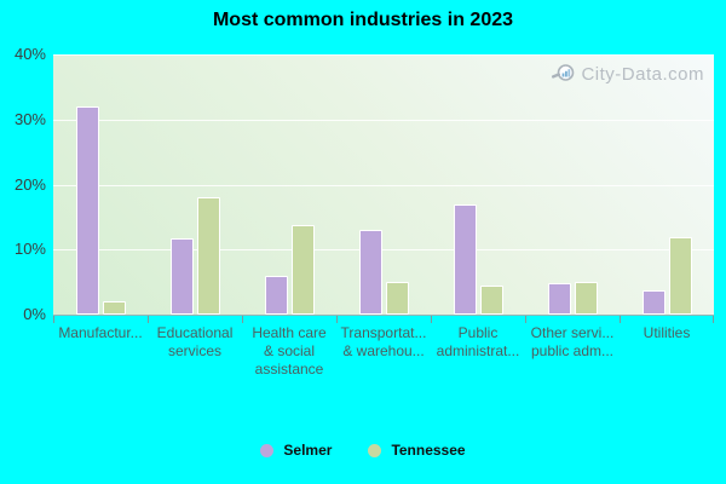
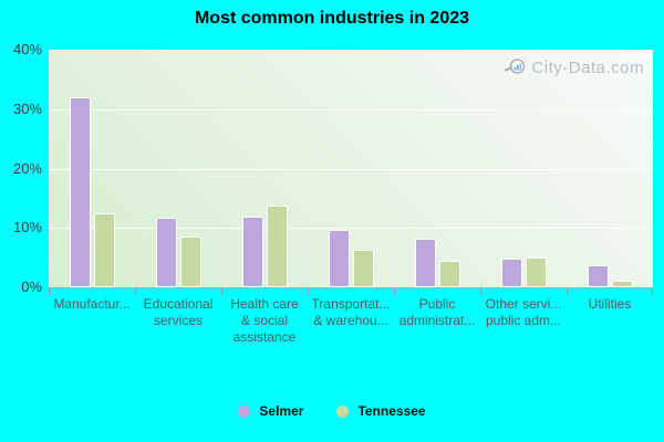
Tennessee/Manufactur...: 2% -> 12%
Tennessee/Educational services: 18% -> 8%
Selmer/Health care & social assistance: 6% -> 12%
Selmer/Transportat... & warehou...: 13% -> 10%
Tennessee/Transportat... & warehou...: 5% -> 6%
Selmer/Public administrat...: 17% -> 8%
Tennessee/Utilities: 12% -> 1%
